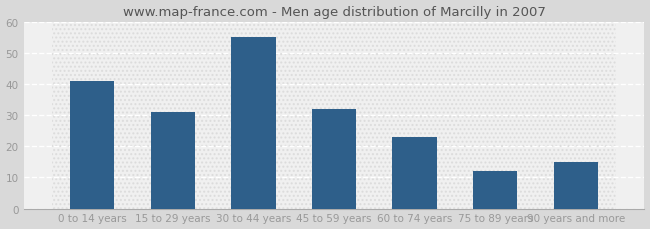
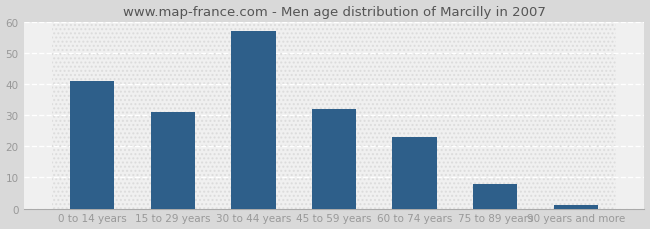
30 to 44 years: 55 -> 57
75 to 89 years: 12 -> 8
90 years and more: 15 -> 1
